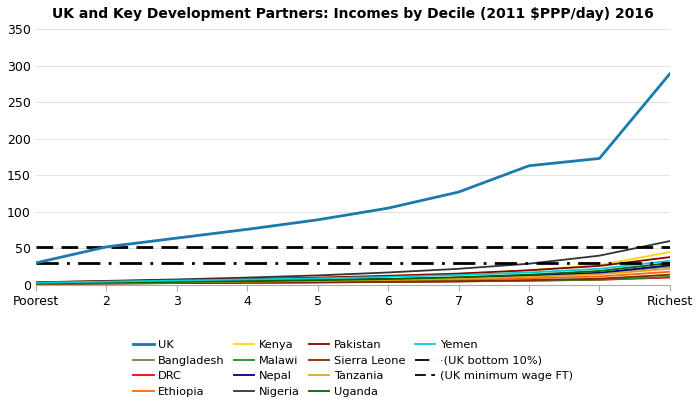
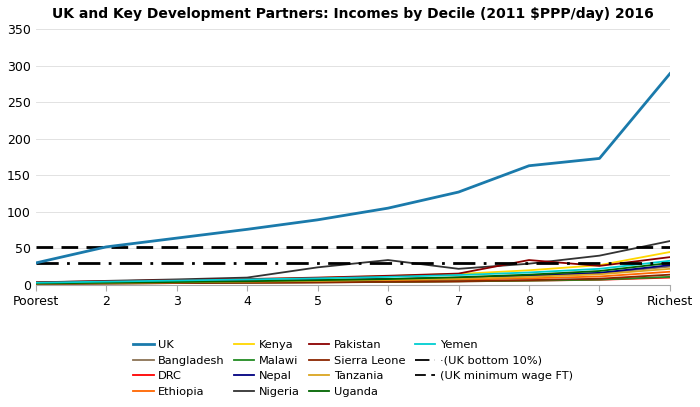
Nigeria/5: 13 -> 24
Nigeria/6: 17 -> 34
Pakistan/8: 20 -> 34
